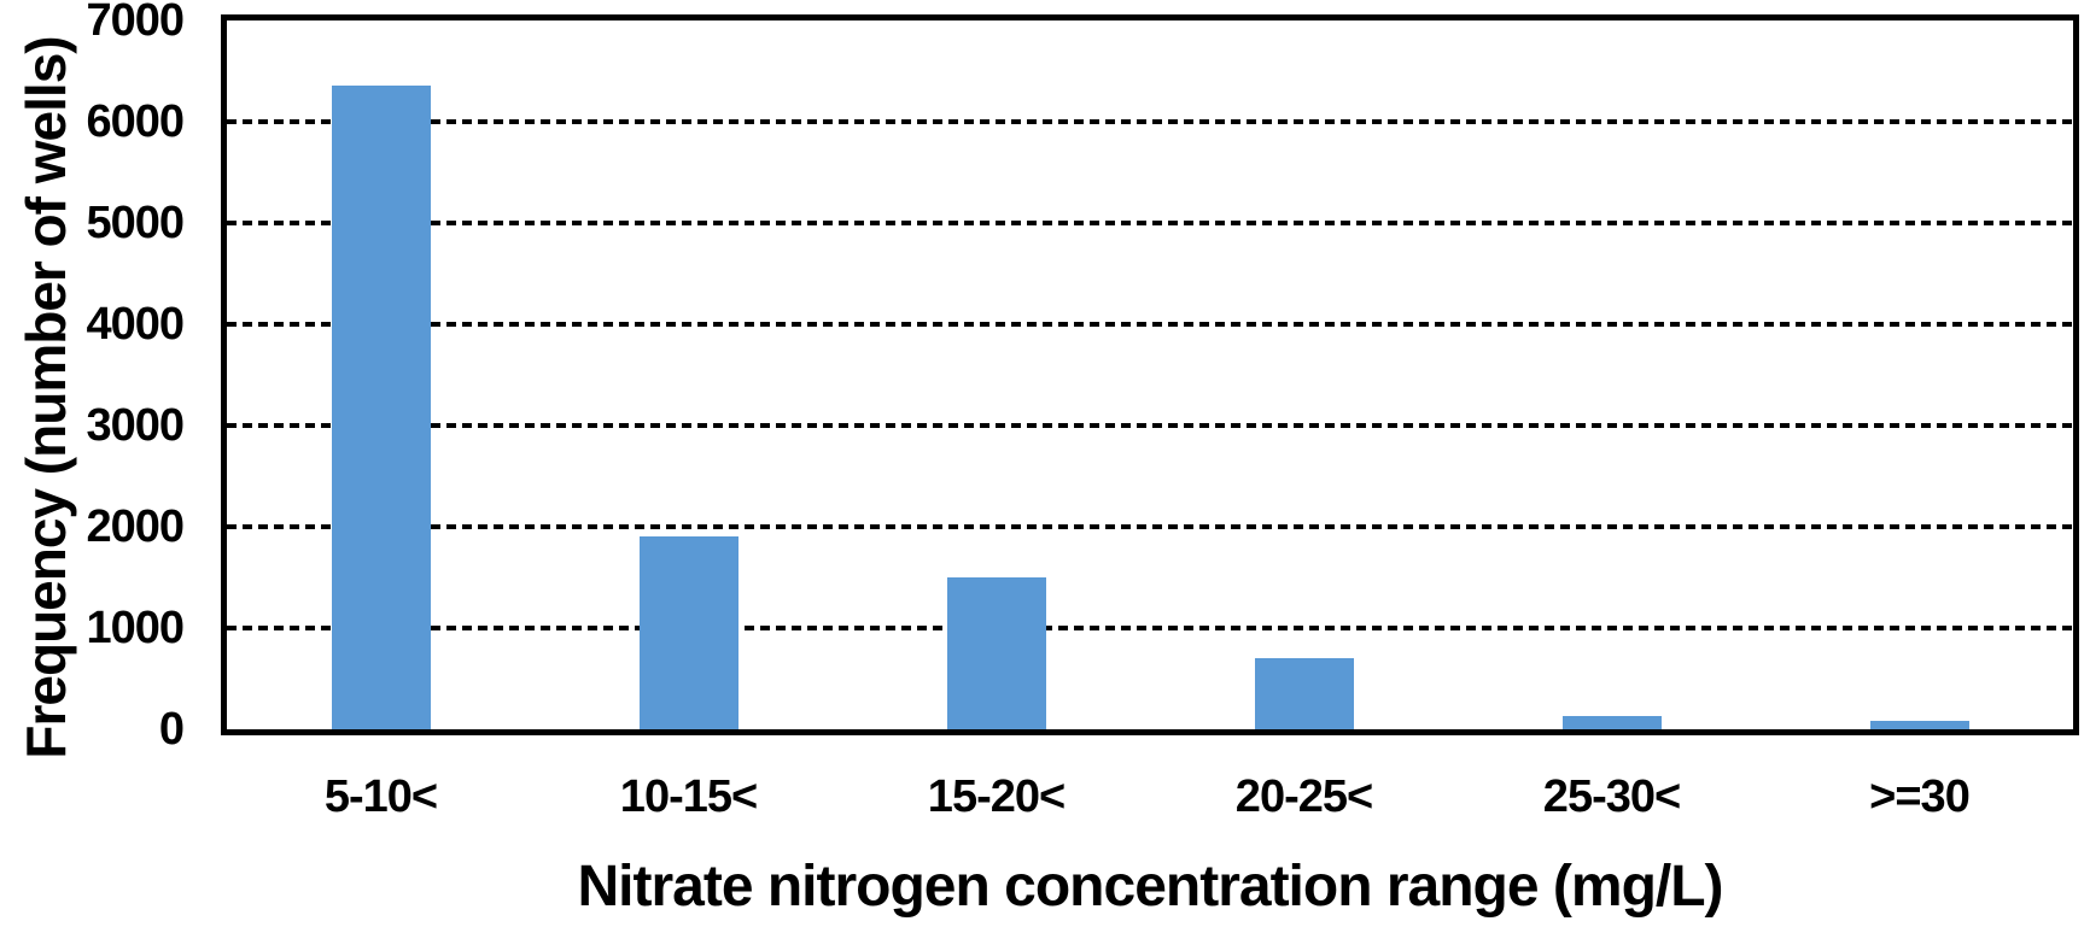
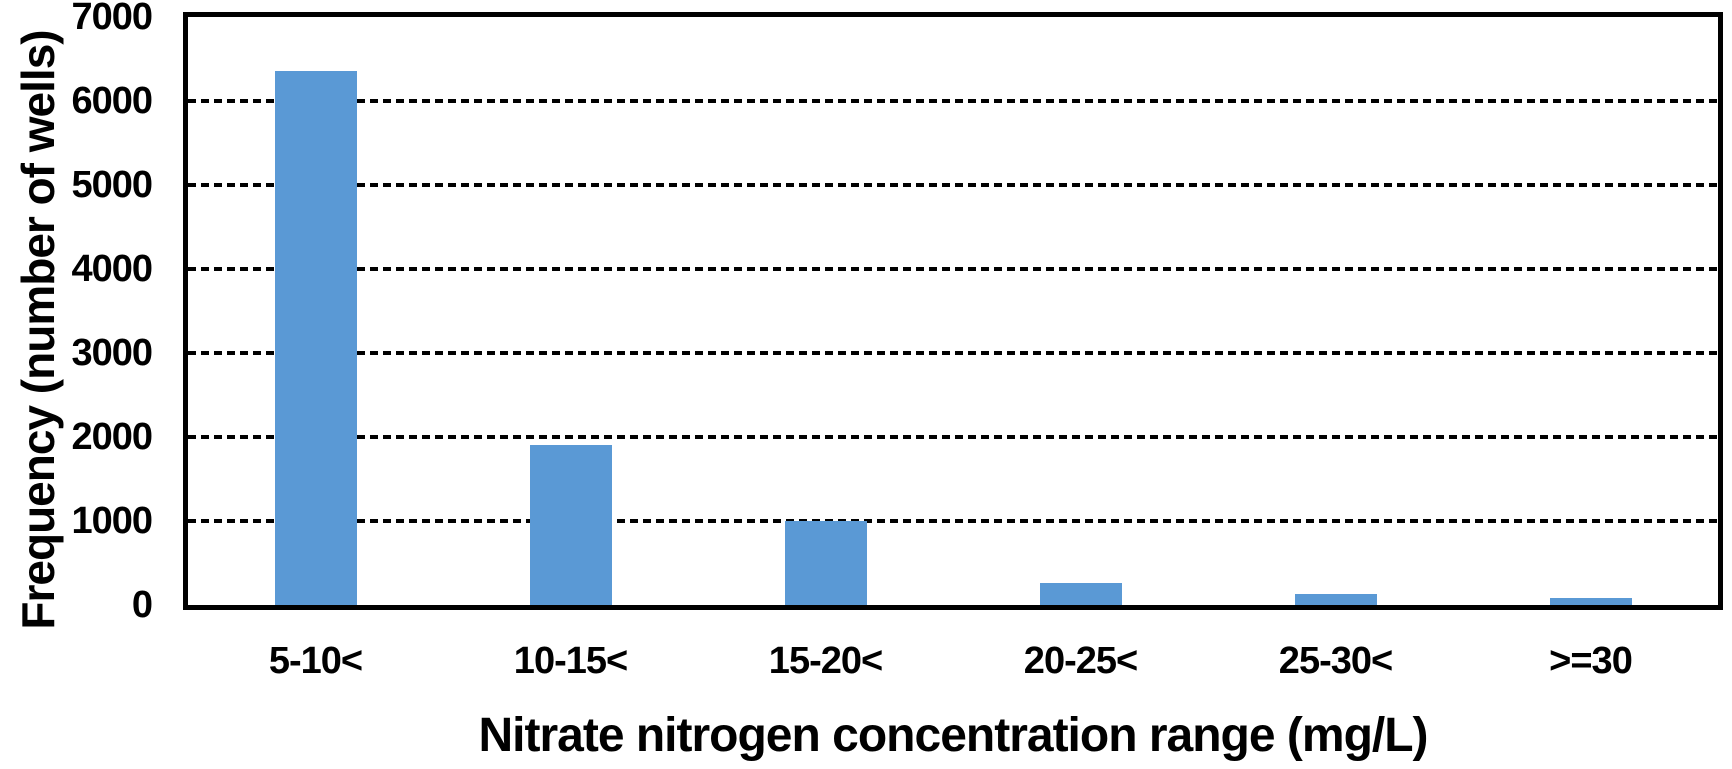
15-20<: 1500 -> 1000
20-25<: 700 -> 300
